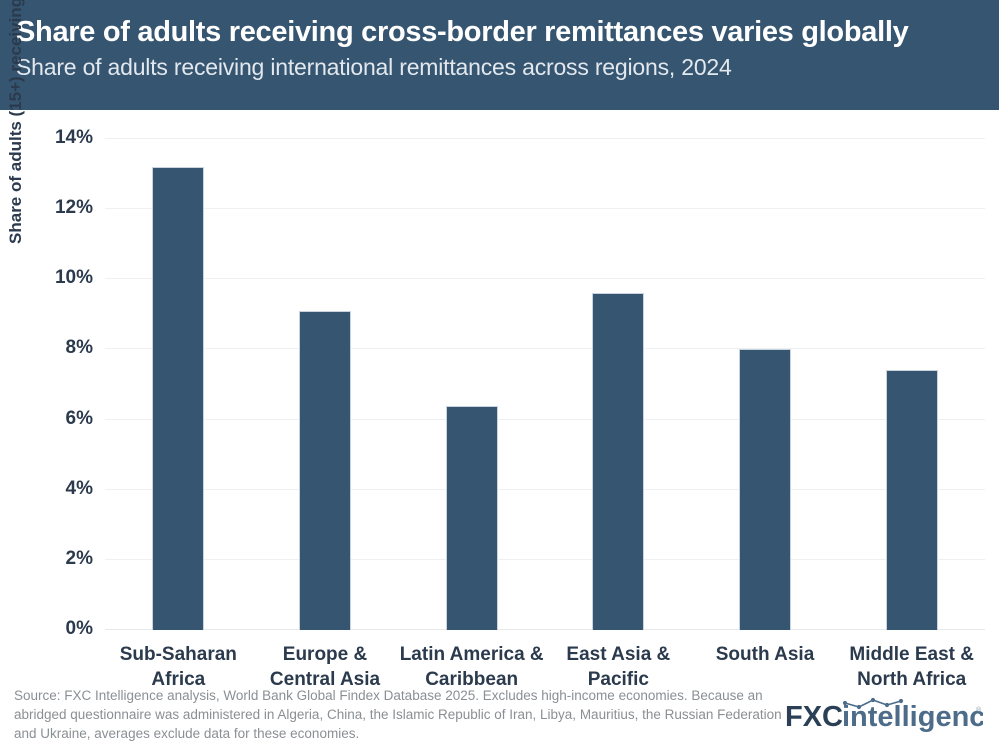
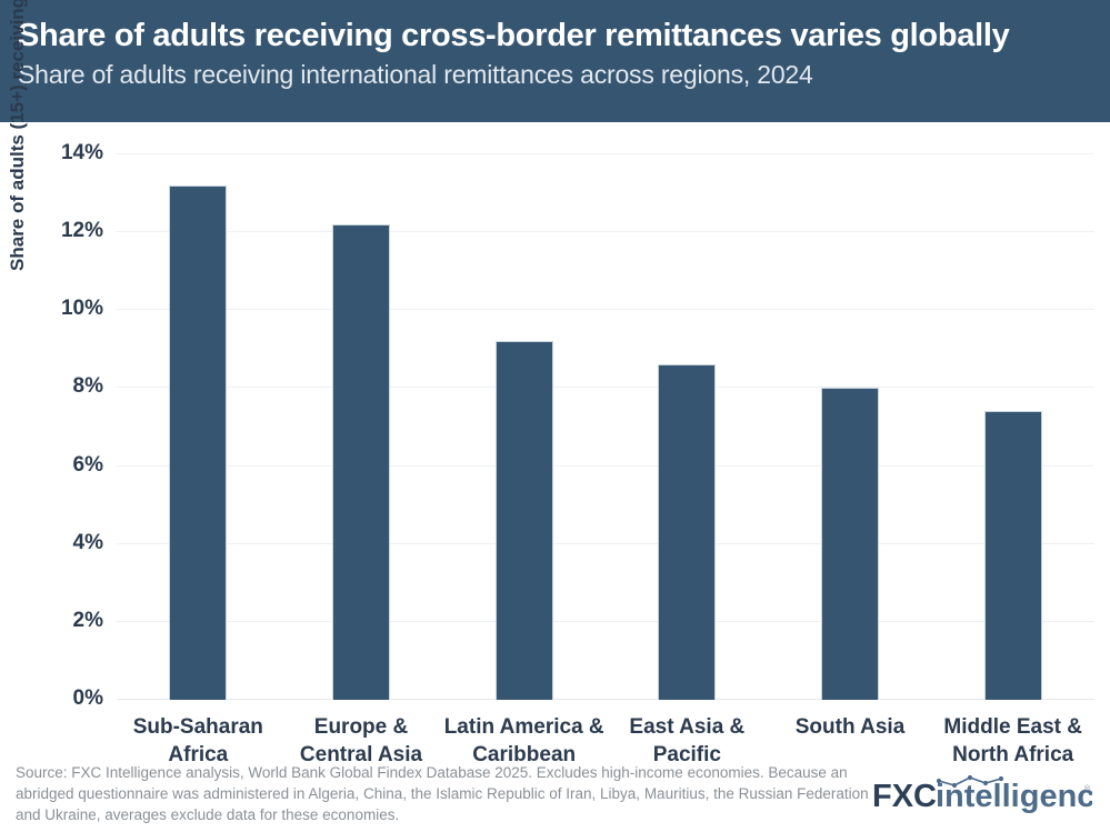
Europe & Central Asia: 9.1% -> 12.2%
Latin America & Caribbean: 6.4% -> 9.2%
East Asia & Pacific: 9.6% -> 8.6%
